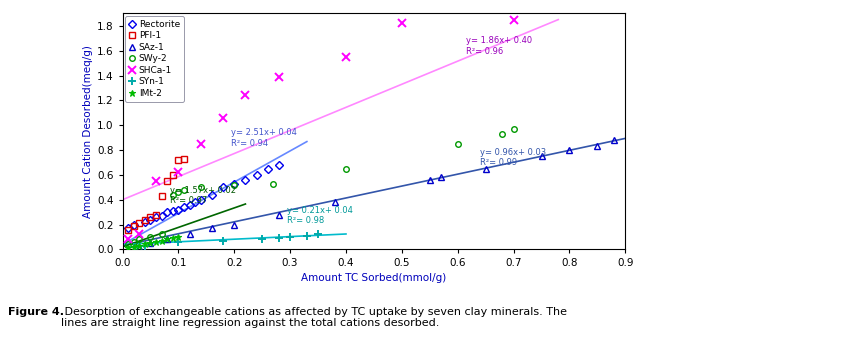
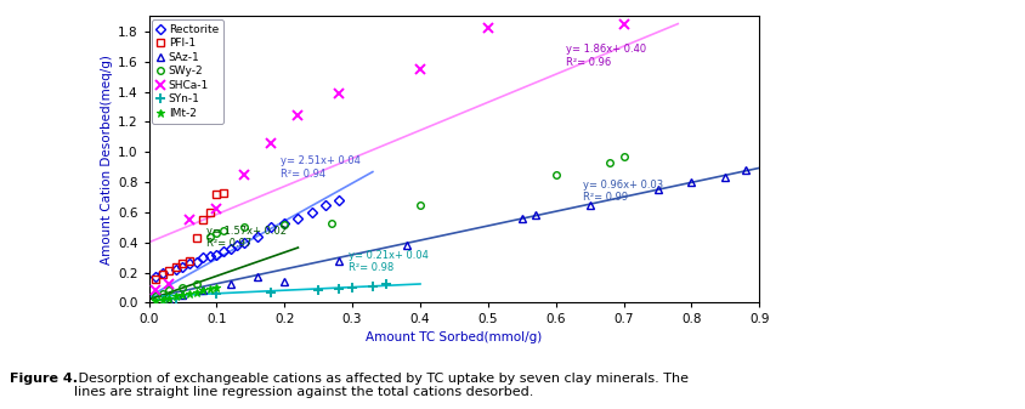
SAz-1/0.2: 0.20 -> 0.14
